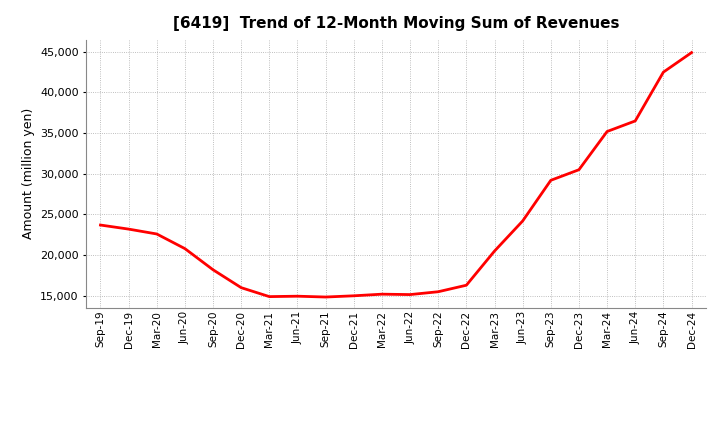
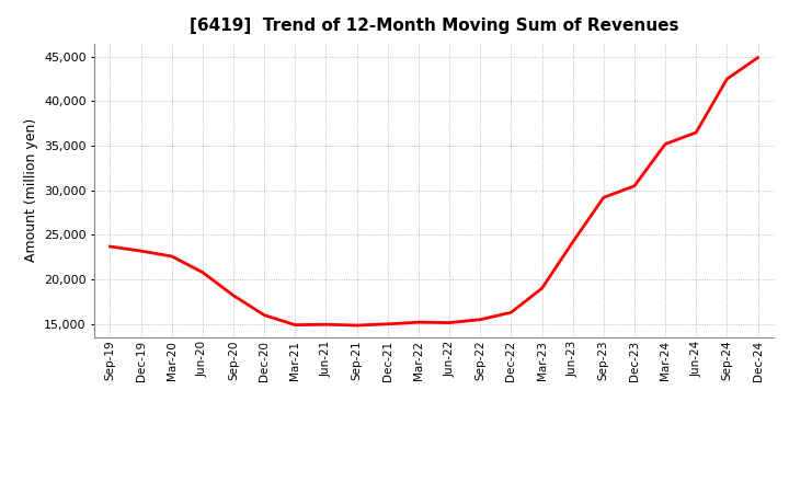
Mar-23: 20,500 -> 19,000
